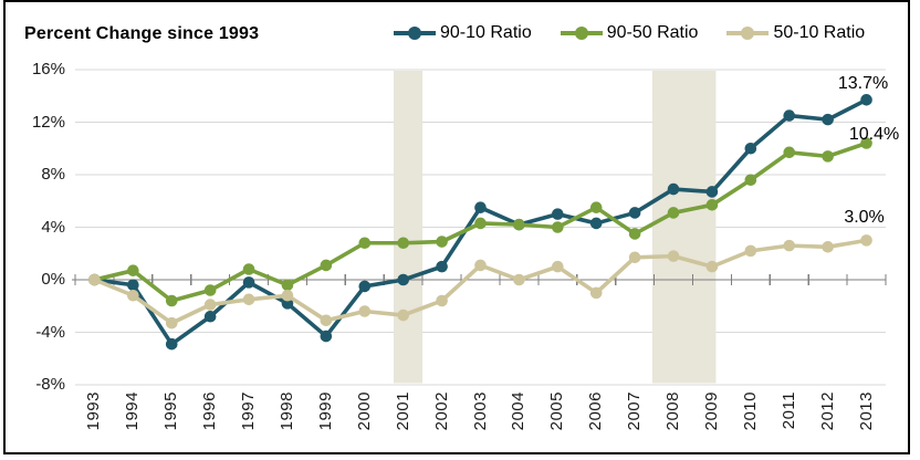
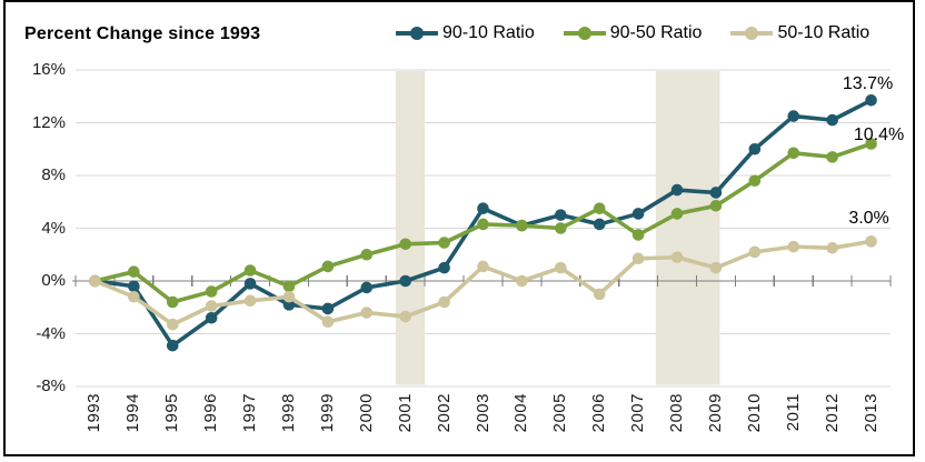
90-10 Ratio/1999: -4.3% -> -2.1%
90-50 Ratio/2000: 2.8% -> 2.0%
